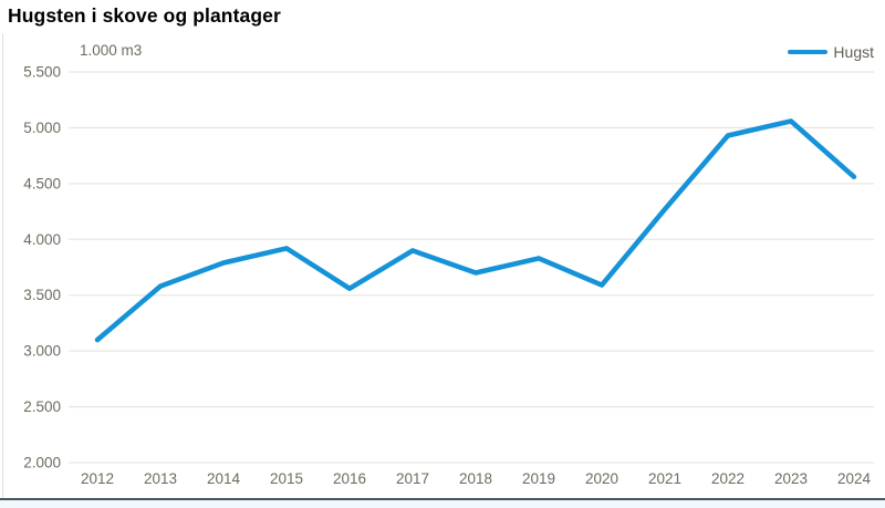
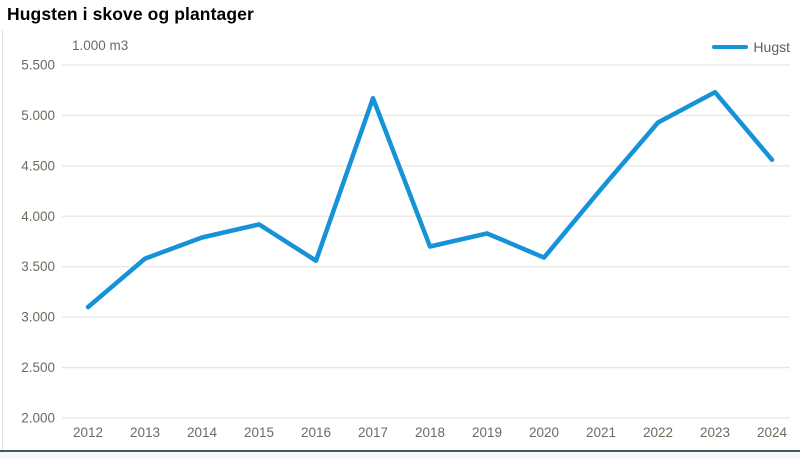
2017: 3900 -> 5170
2023: 5060 -> 5230
